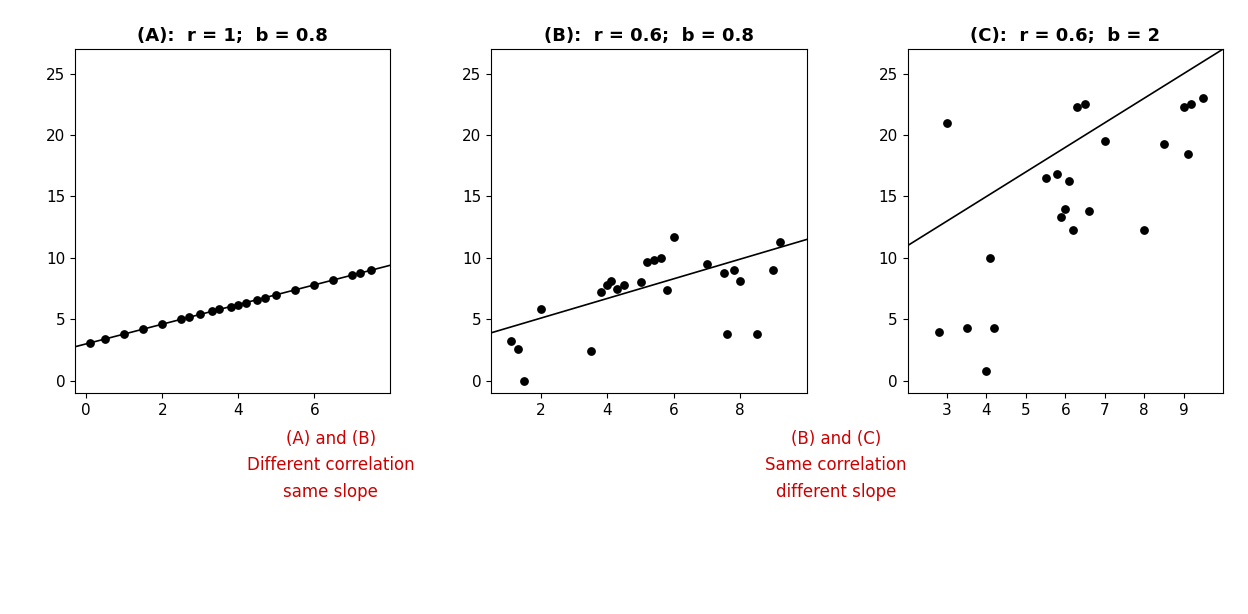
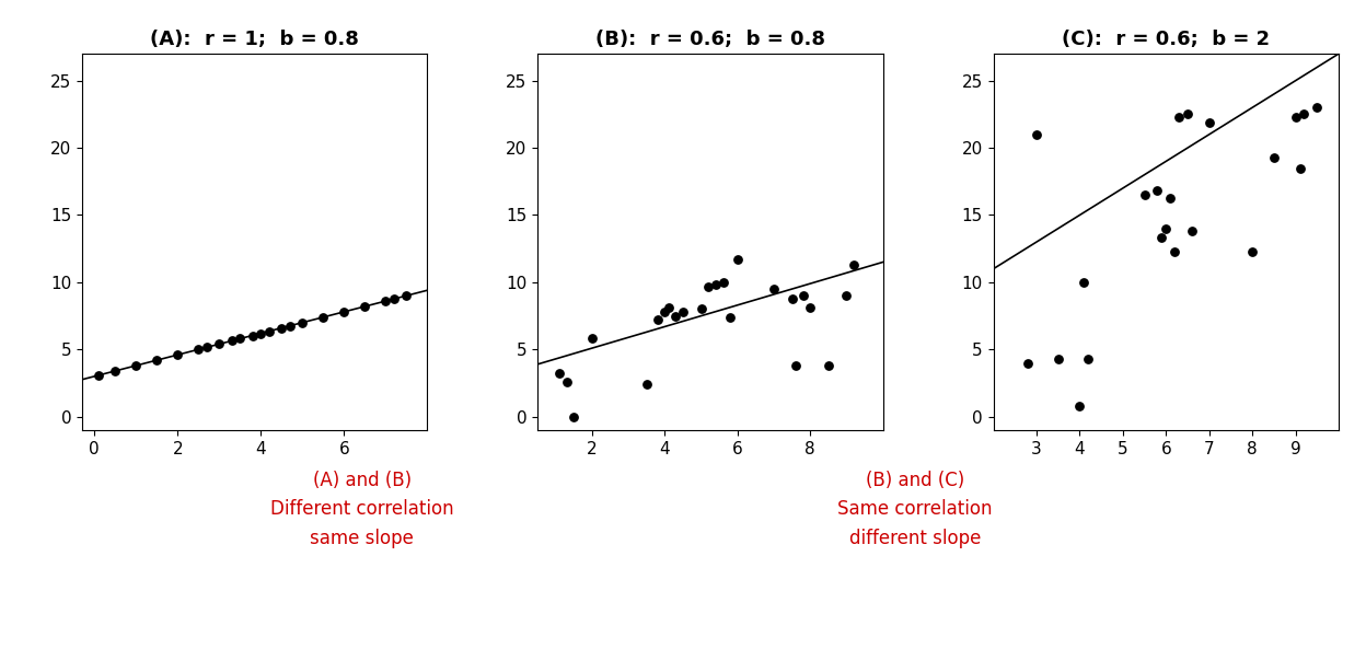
(C): r = 0.6; b = 2/7: 19.5 -> 21.9
